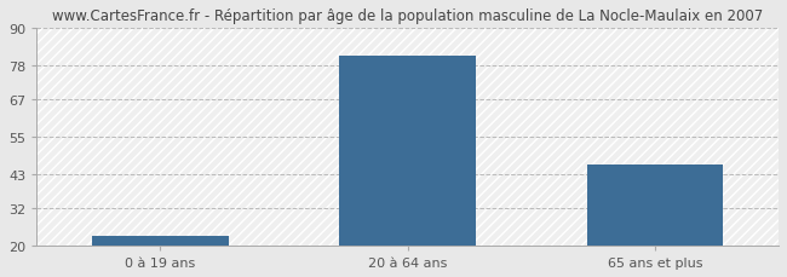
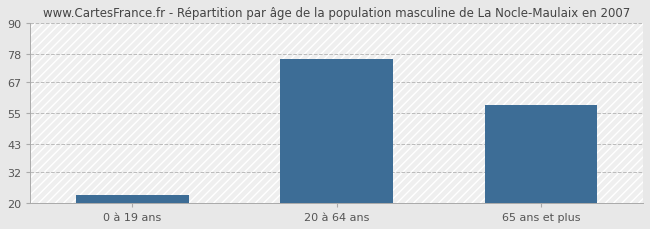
20 à 64 ans: 81 -> 76
65 ans et plus: 46 -> 58
